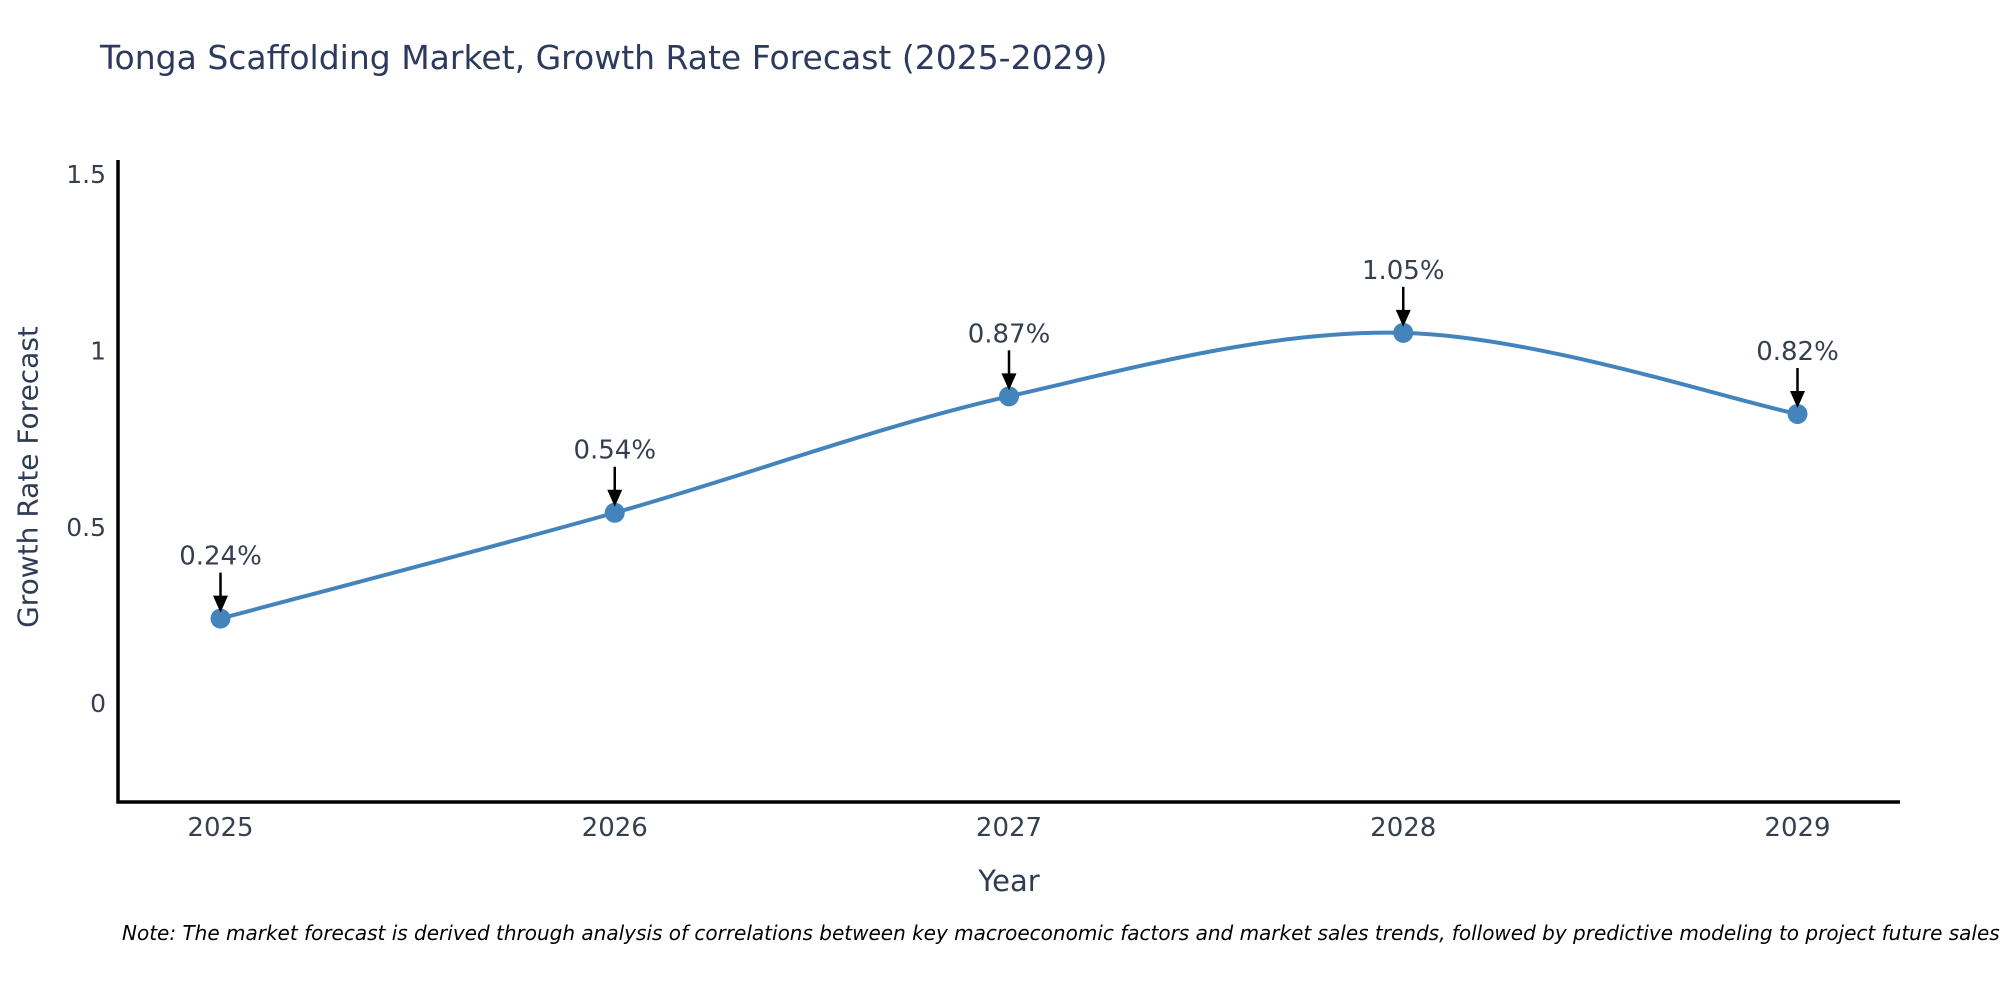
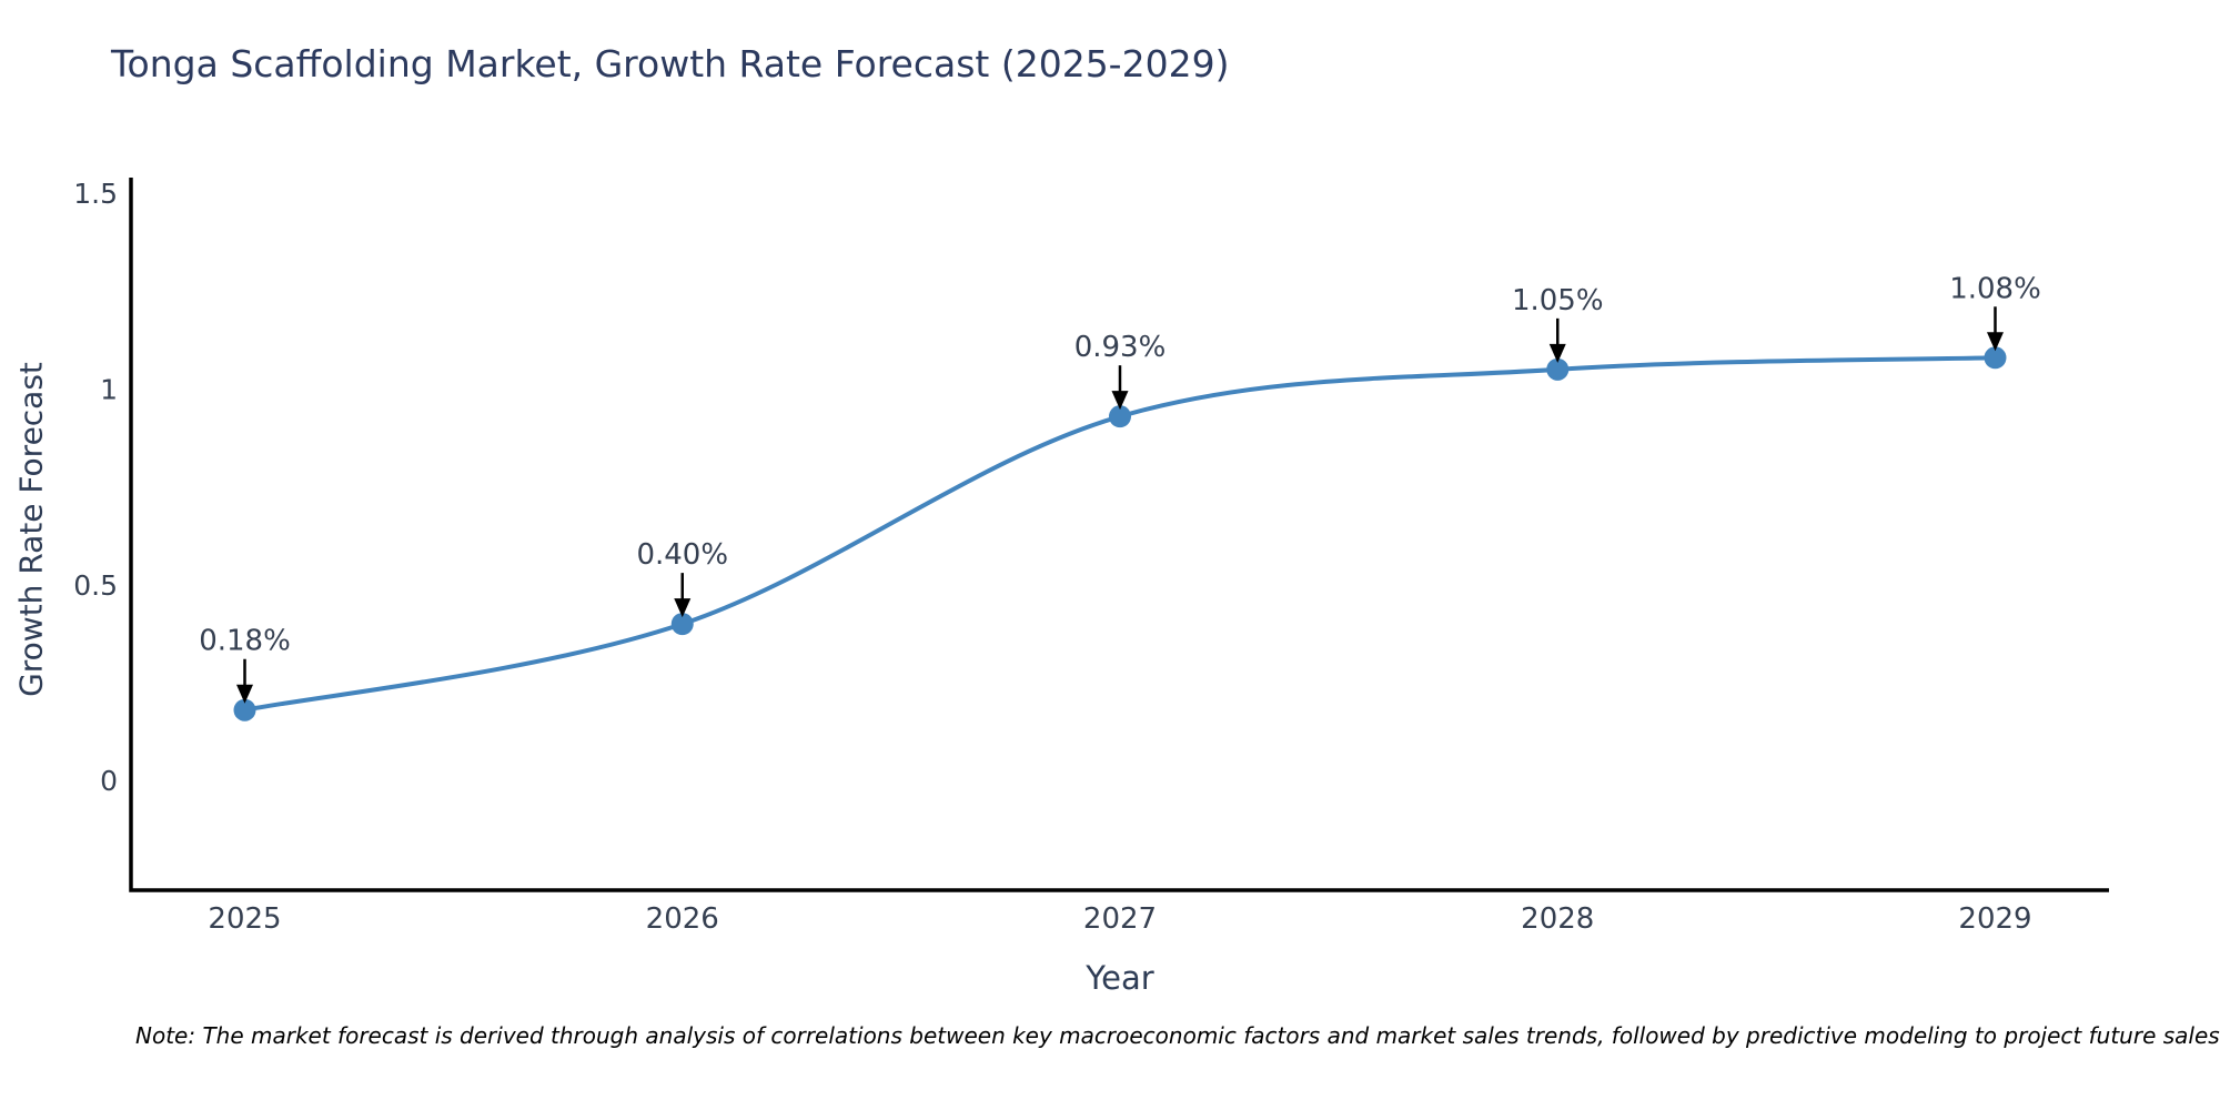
2025: 0.24% -> 0.18%
2026: 0.54% -> 0.40%
2027: 0.87% -> 0.93%
2029: 0.82% -> 1.08%
